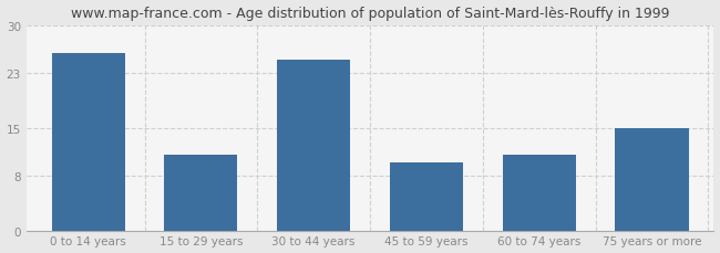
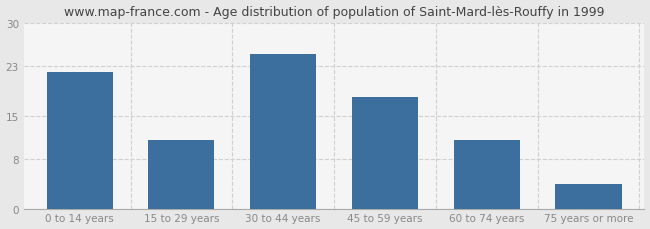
0 to 14 years: 26 -> 22
45 to 59 years: 10 -> 18
75 years or more: 15 -> 4
